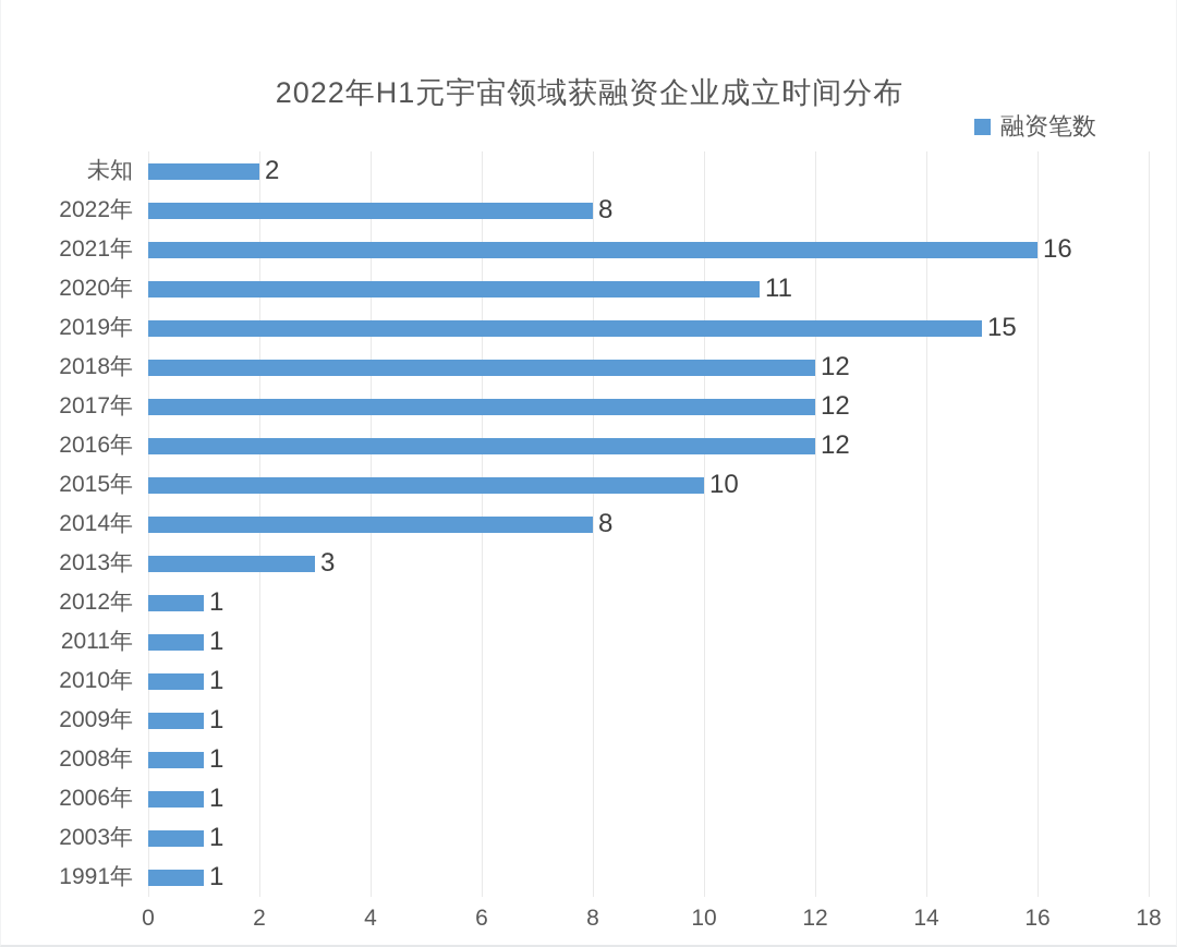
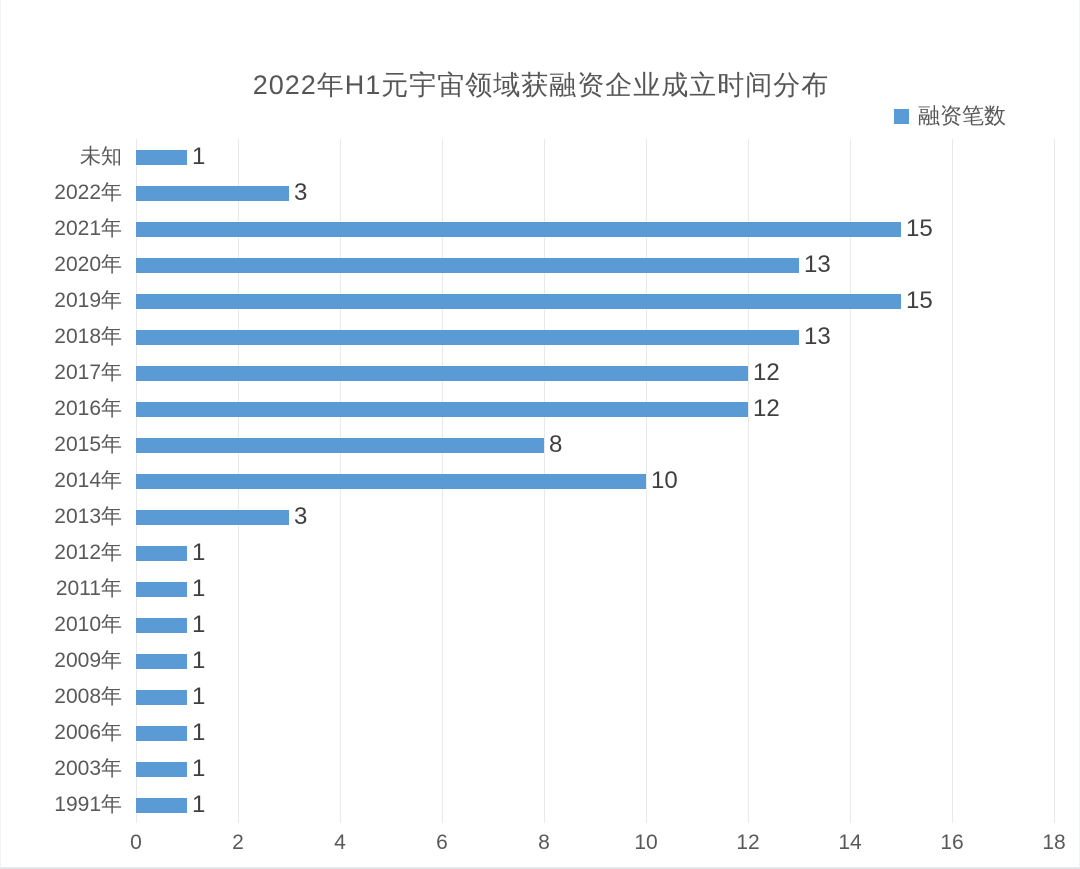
未知: 2 -> 1
2022年: 8 -> 3
2021年: 16 -> 15
2020年: 11 -> 13
2018年: 12 -> 13
2015年: 10 -> 8
2014年: 8 -> 10
